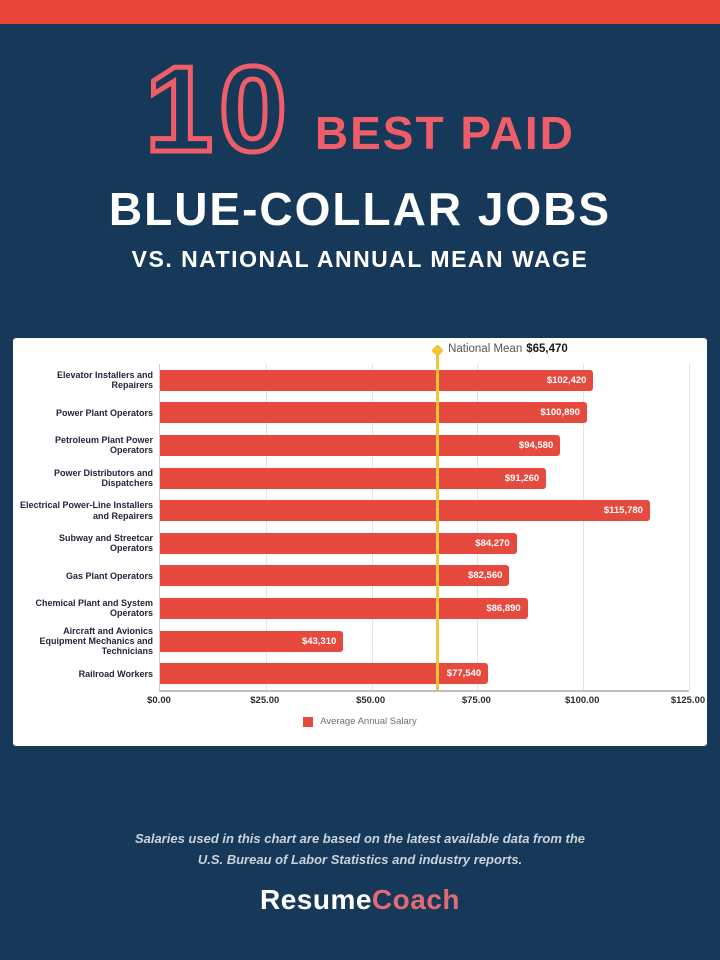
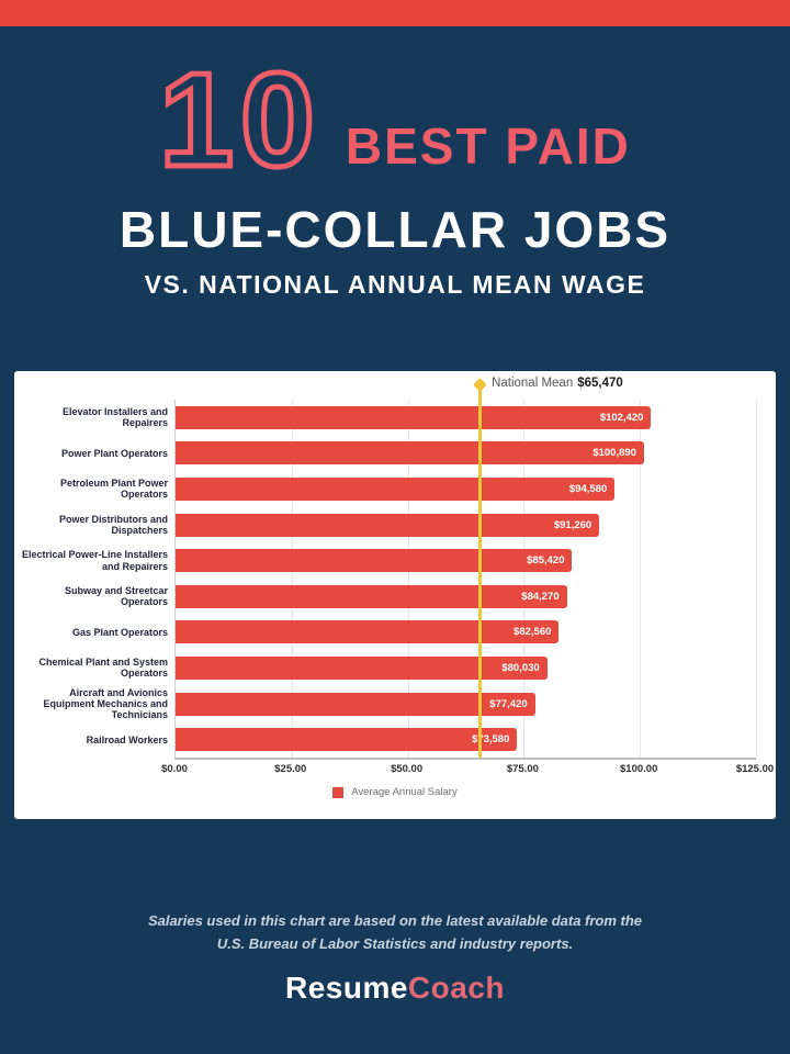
Electrical Power-Line Installers and Repairers: $115,780 -> $85,420
Chemical Plant and System Operators: $86,890 -> $80,030
Aircraft and Avionics Equipment Mechanics and Technicians: $43,310 -> $77,420
Railroad Workers: $77,540 -> $73,580
